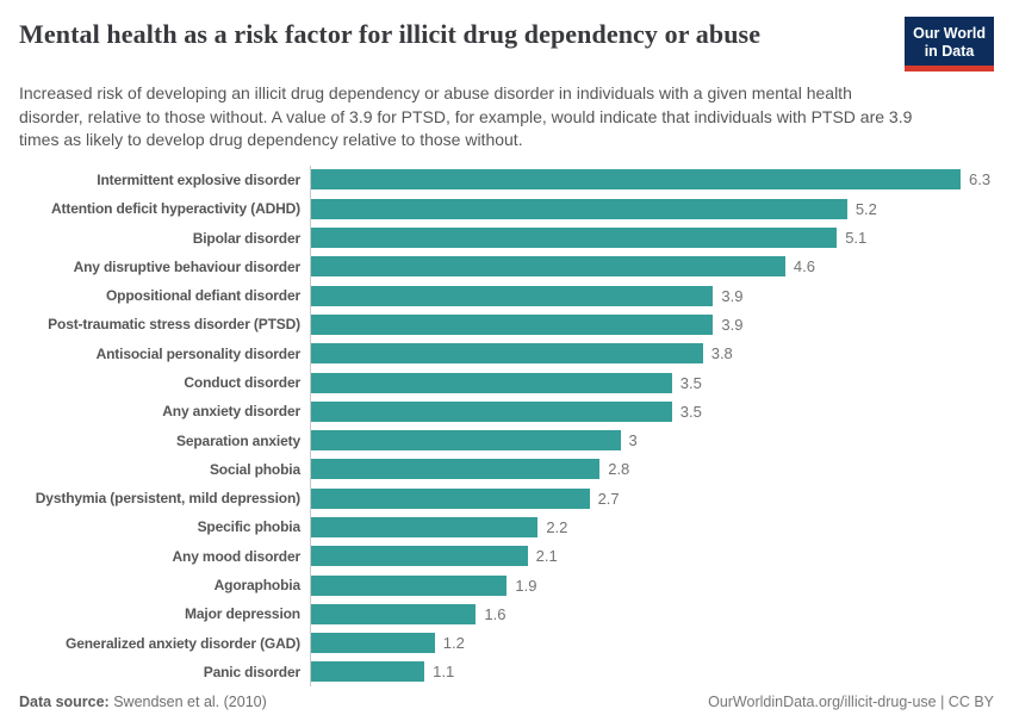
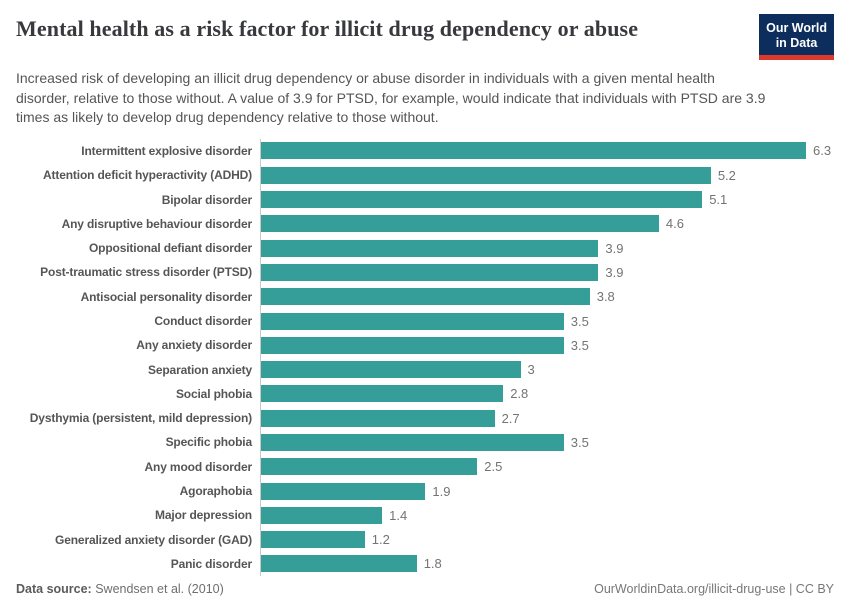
Specific phobia: 2.2 -> 3.5
Any mood disorder: 2.1 -> 2.5
Major depression: 1.6 -> 1.4
Panic disorder: 1.1 -> 1.8
